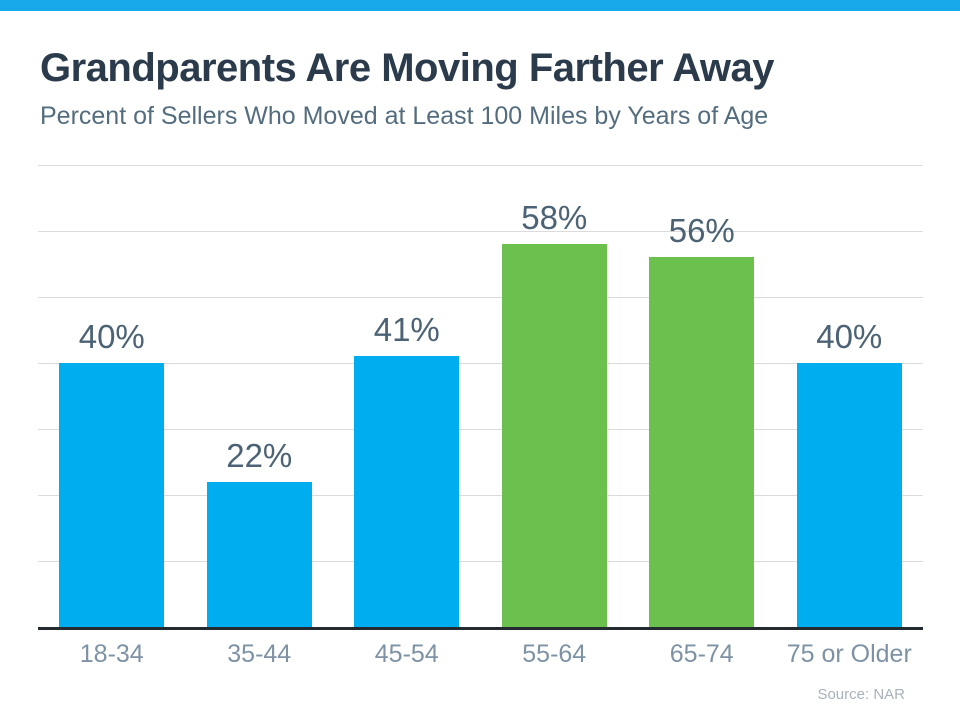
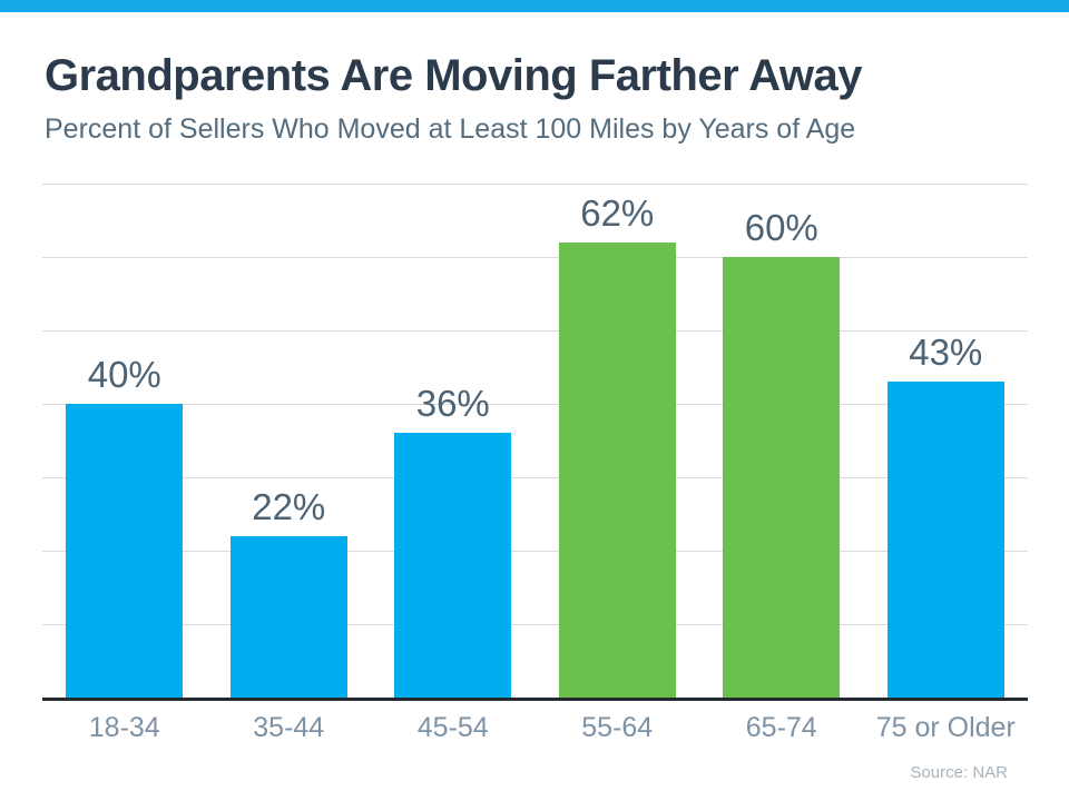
45-54: 41% -> 36%
55-64: 58% -> 62%
65-74: 56% -> 60%
75 or Older: 40% -> 43%
